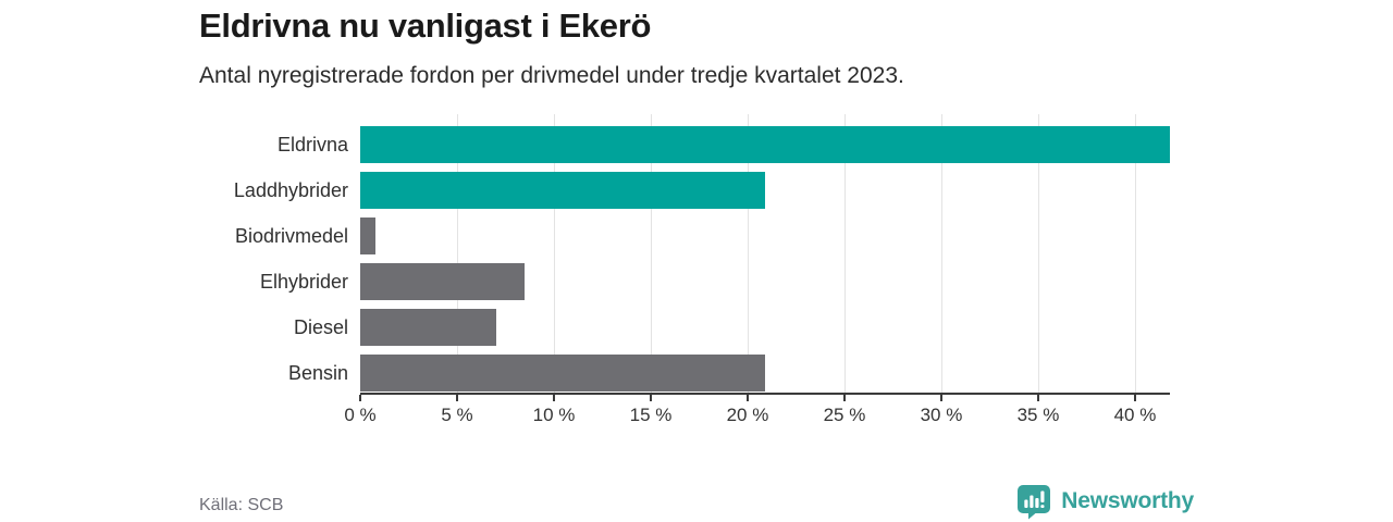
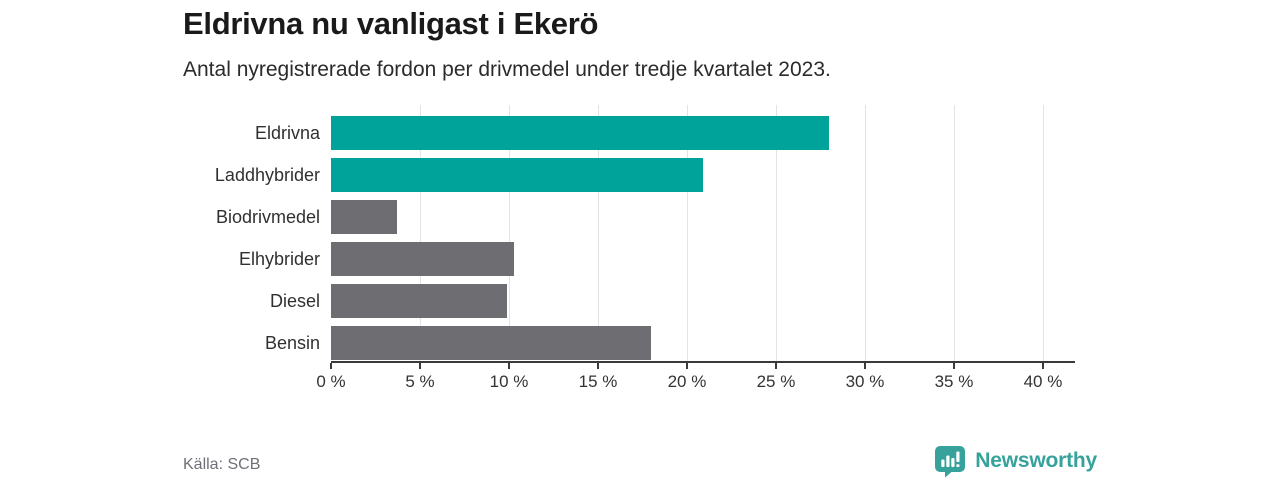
Eldrivna: 41.8% -> 28.0%
Biodrivmedel: 0.8% -> 3.7%
Elhybrider: 8.5% -> 10.3%
Diesel: 7.0% -> 9.9%
Bensin: 20.9% -> 18.0%
